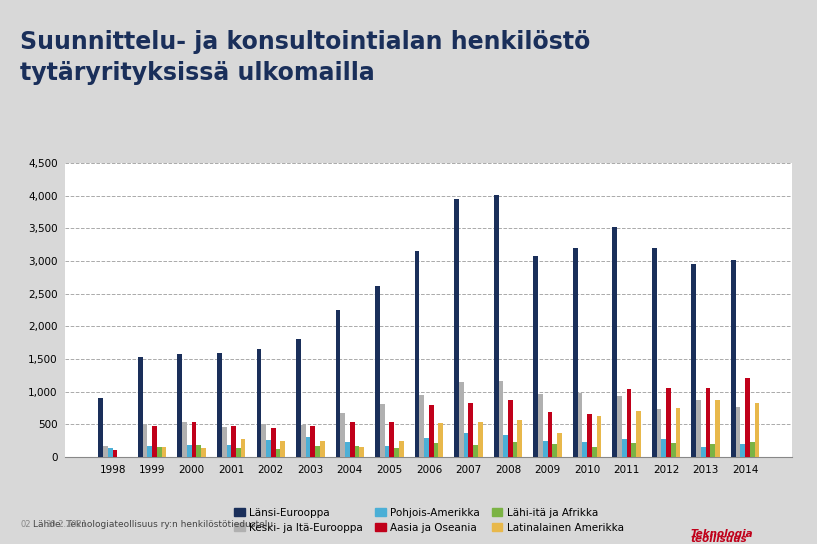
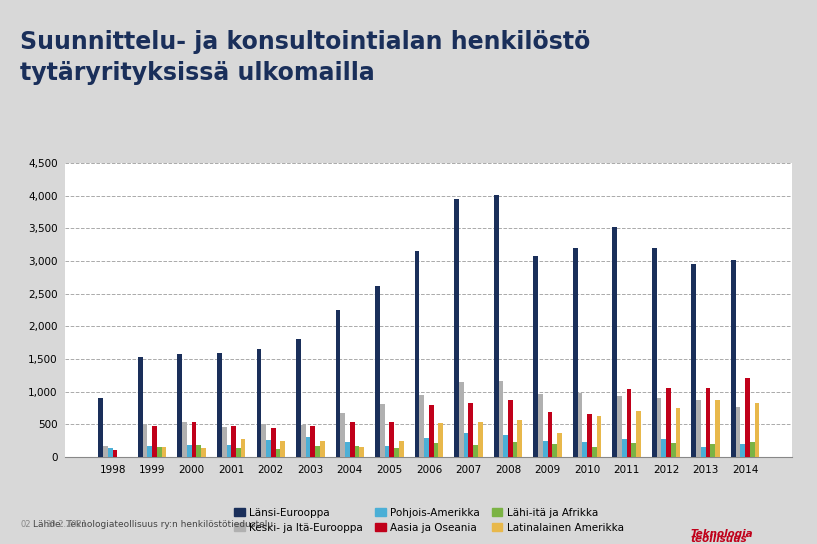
Keski- ja Itä-Eurooppa/2012: 740 -> 900
